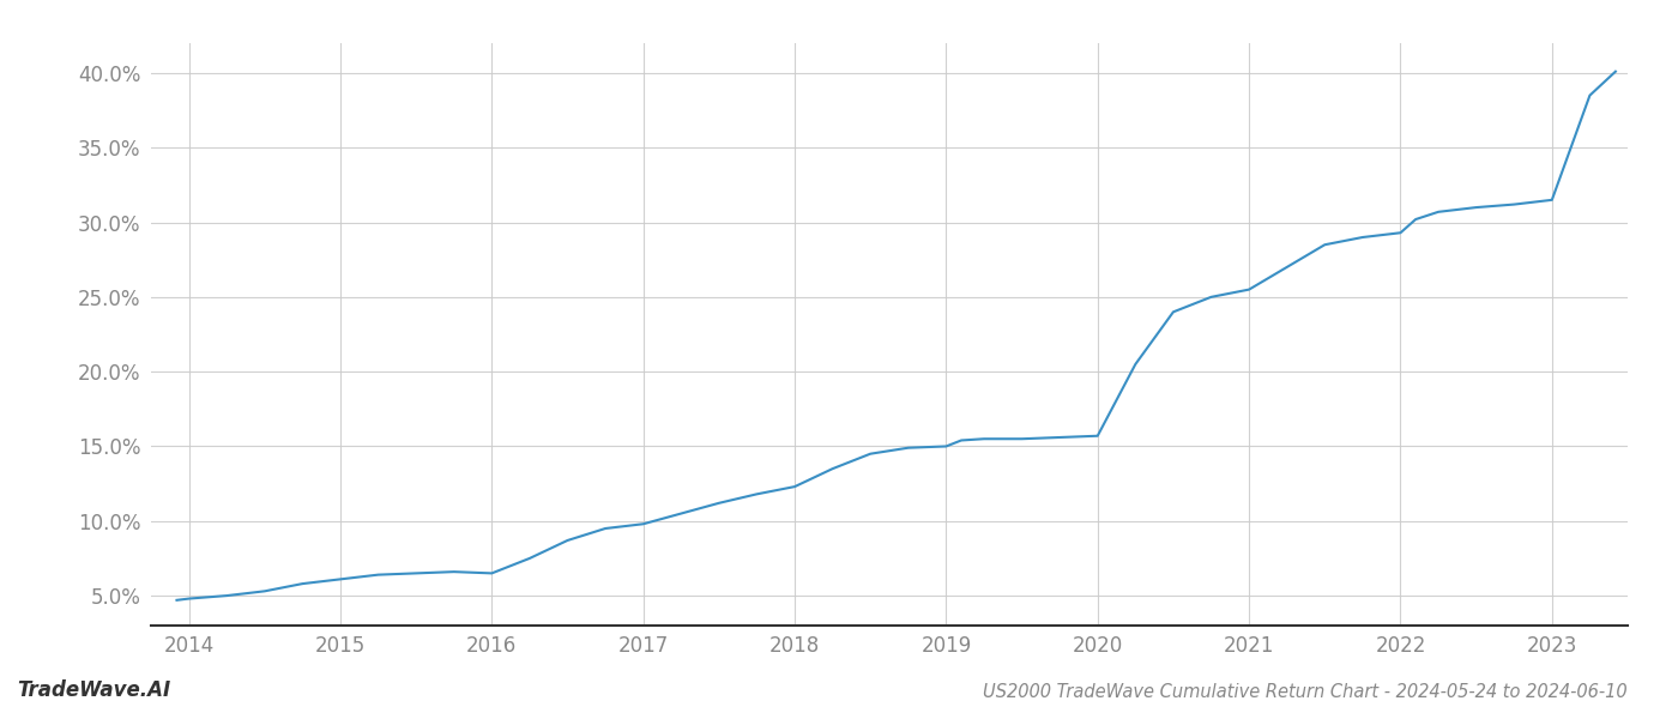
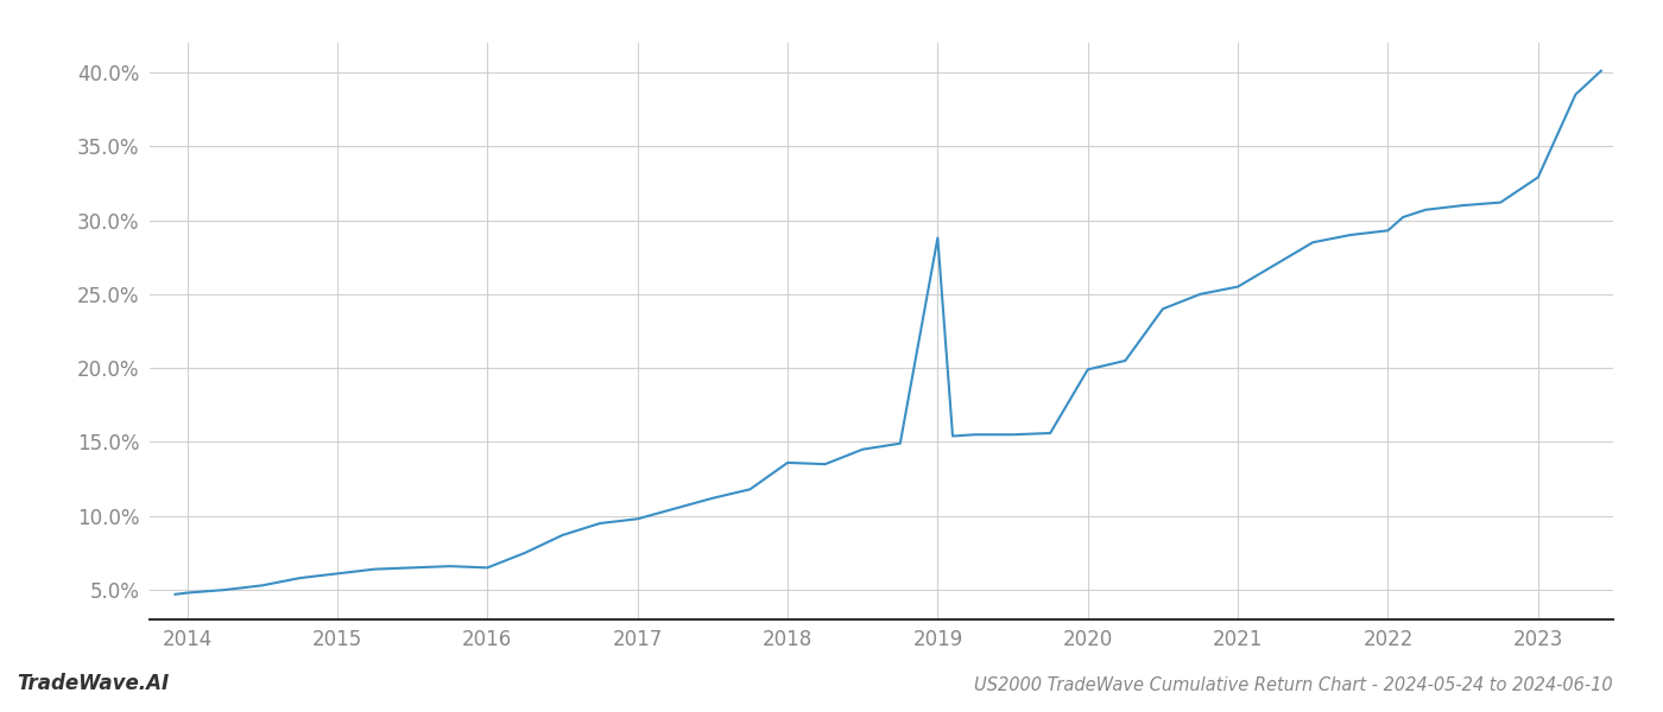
2018: 12.3% -> 13.6%
2019: 15.0% -> 28.8%
2020: 15.7% -> 19.9%
2023: 31.5% -> 32.9%
